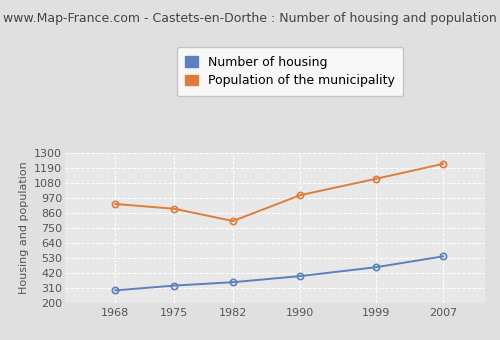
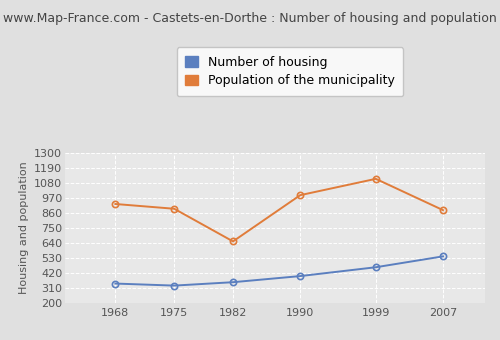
Number of housing/1968: 290 -> 340
Population of the municipality/1982: 800 -> 650
Population of the municipality/2007: 1220 -> 880
